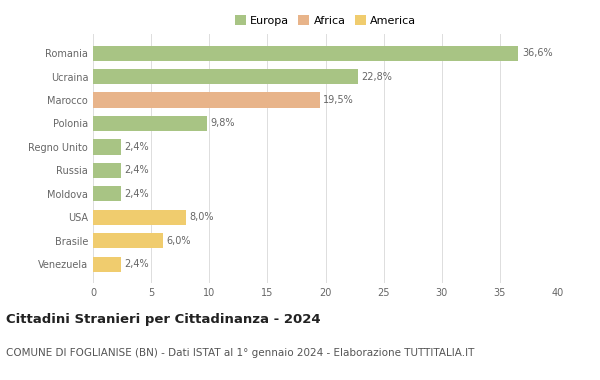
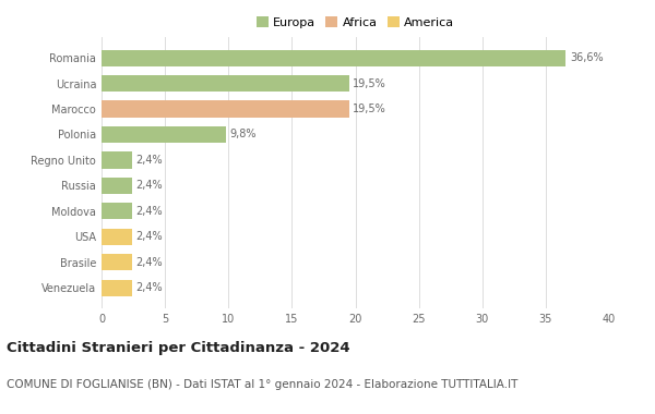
Ucraina: 22,8% -> 19,5%
USA: 8,0% -> 2,4%
Brasile: 6,0% -> 2,4%
